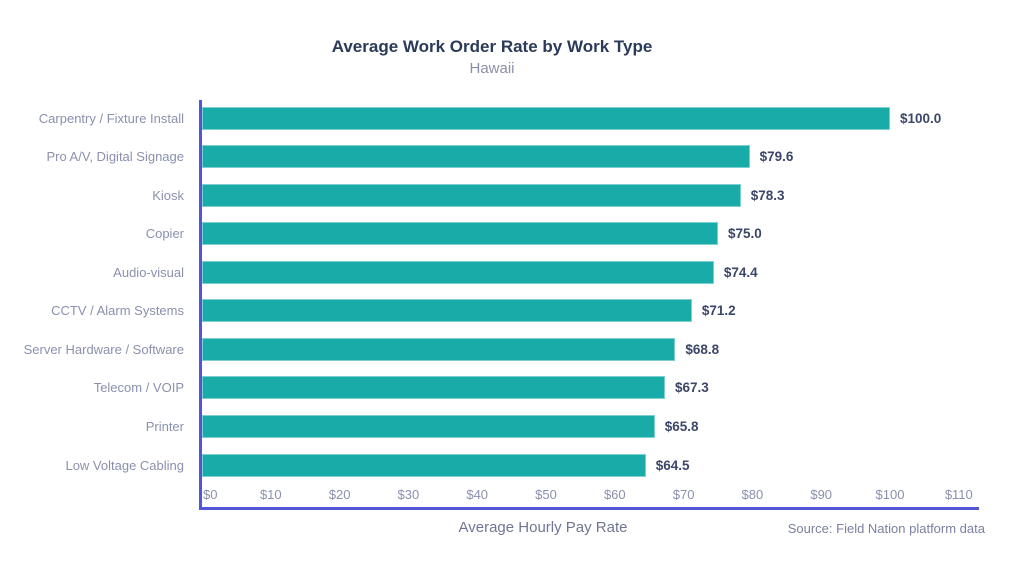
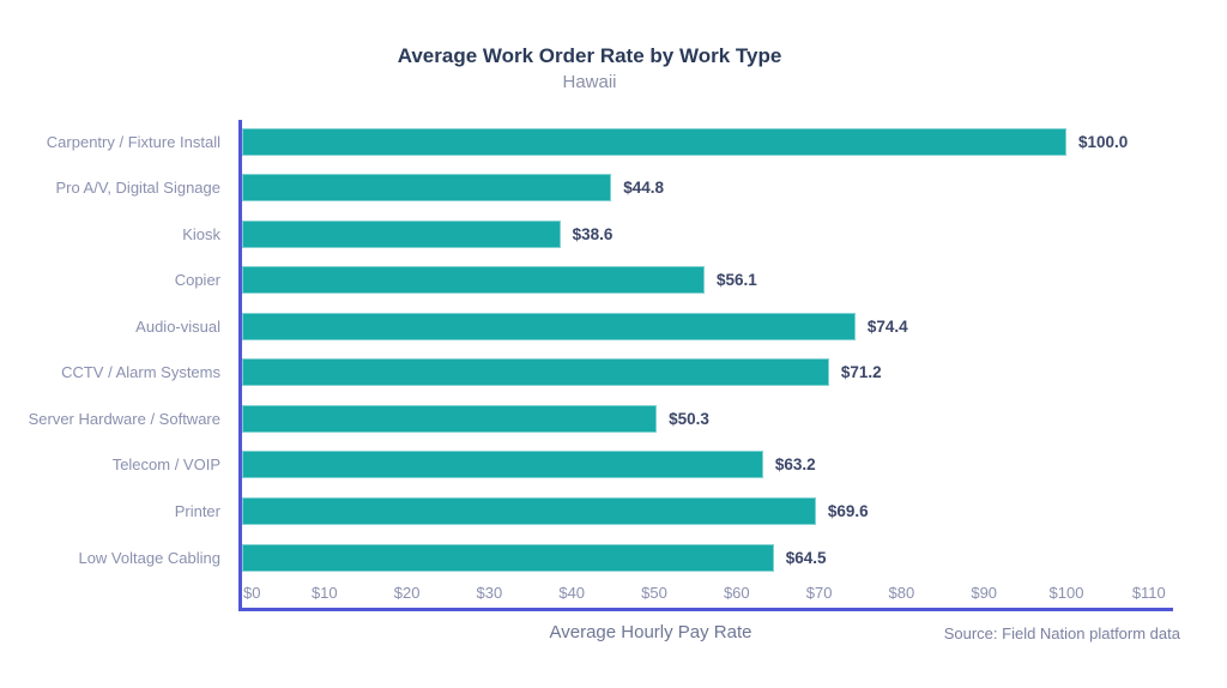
Pro A/V, Digital Signage: $79.6 -> $44.8
Kiosk: $78.3 -> $38.6
Copier: $75.0 -> $56.1
Server Hardware / Software: $68.8 -> $50.3
Telecom / VOIP: $67.3 -> $63.2
Printer: $65.8 -> $69.6
